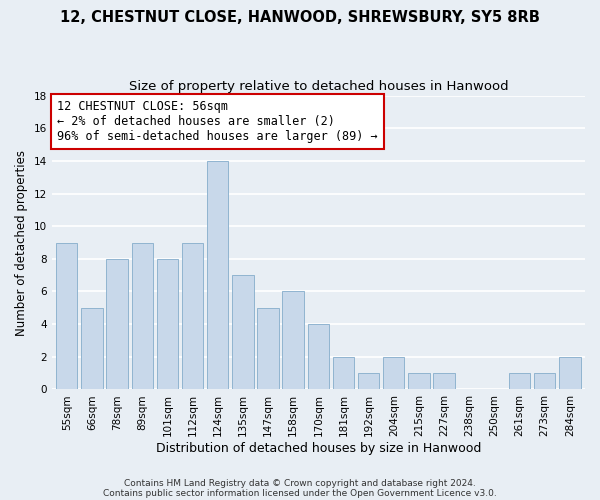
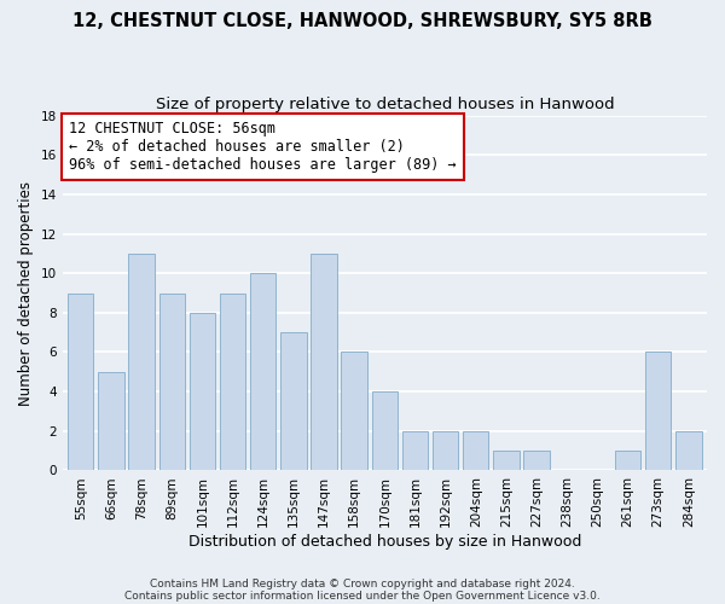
78sqm: 8 -> 11
124sqm: 14 -> 10
147sqm: 5 -> 11
192sqm: 1 -> 2
273sqm: 1 -> 6
